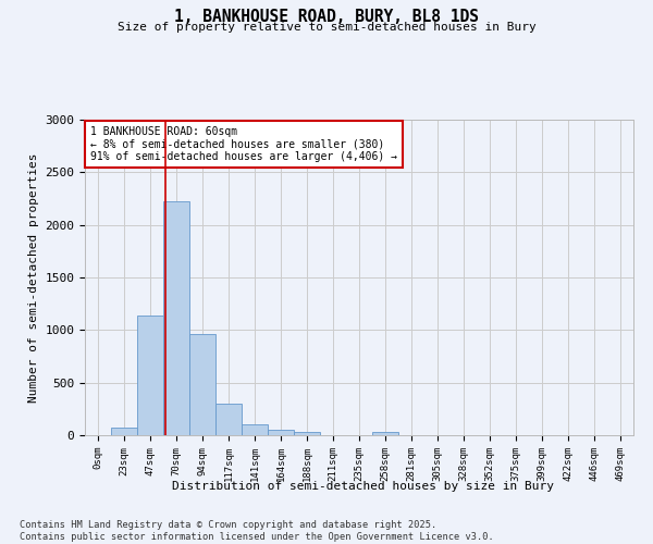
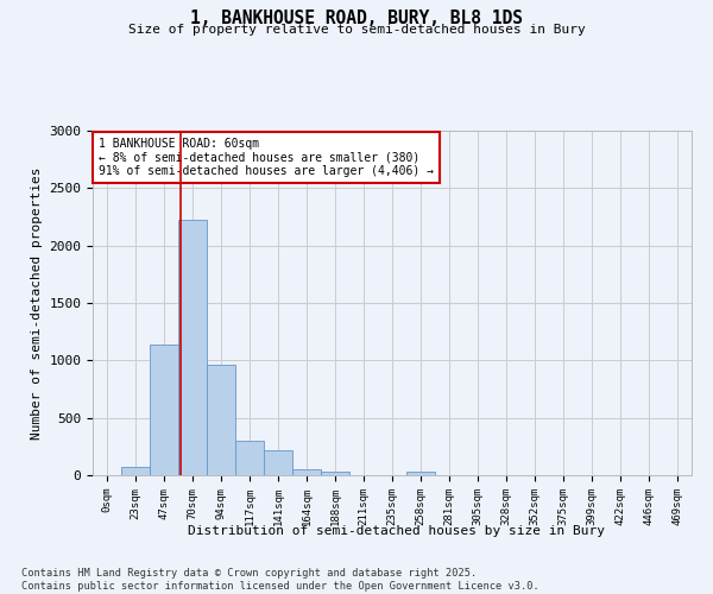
141sqm: 100 -> 220
